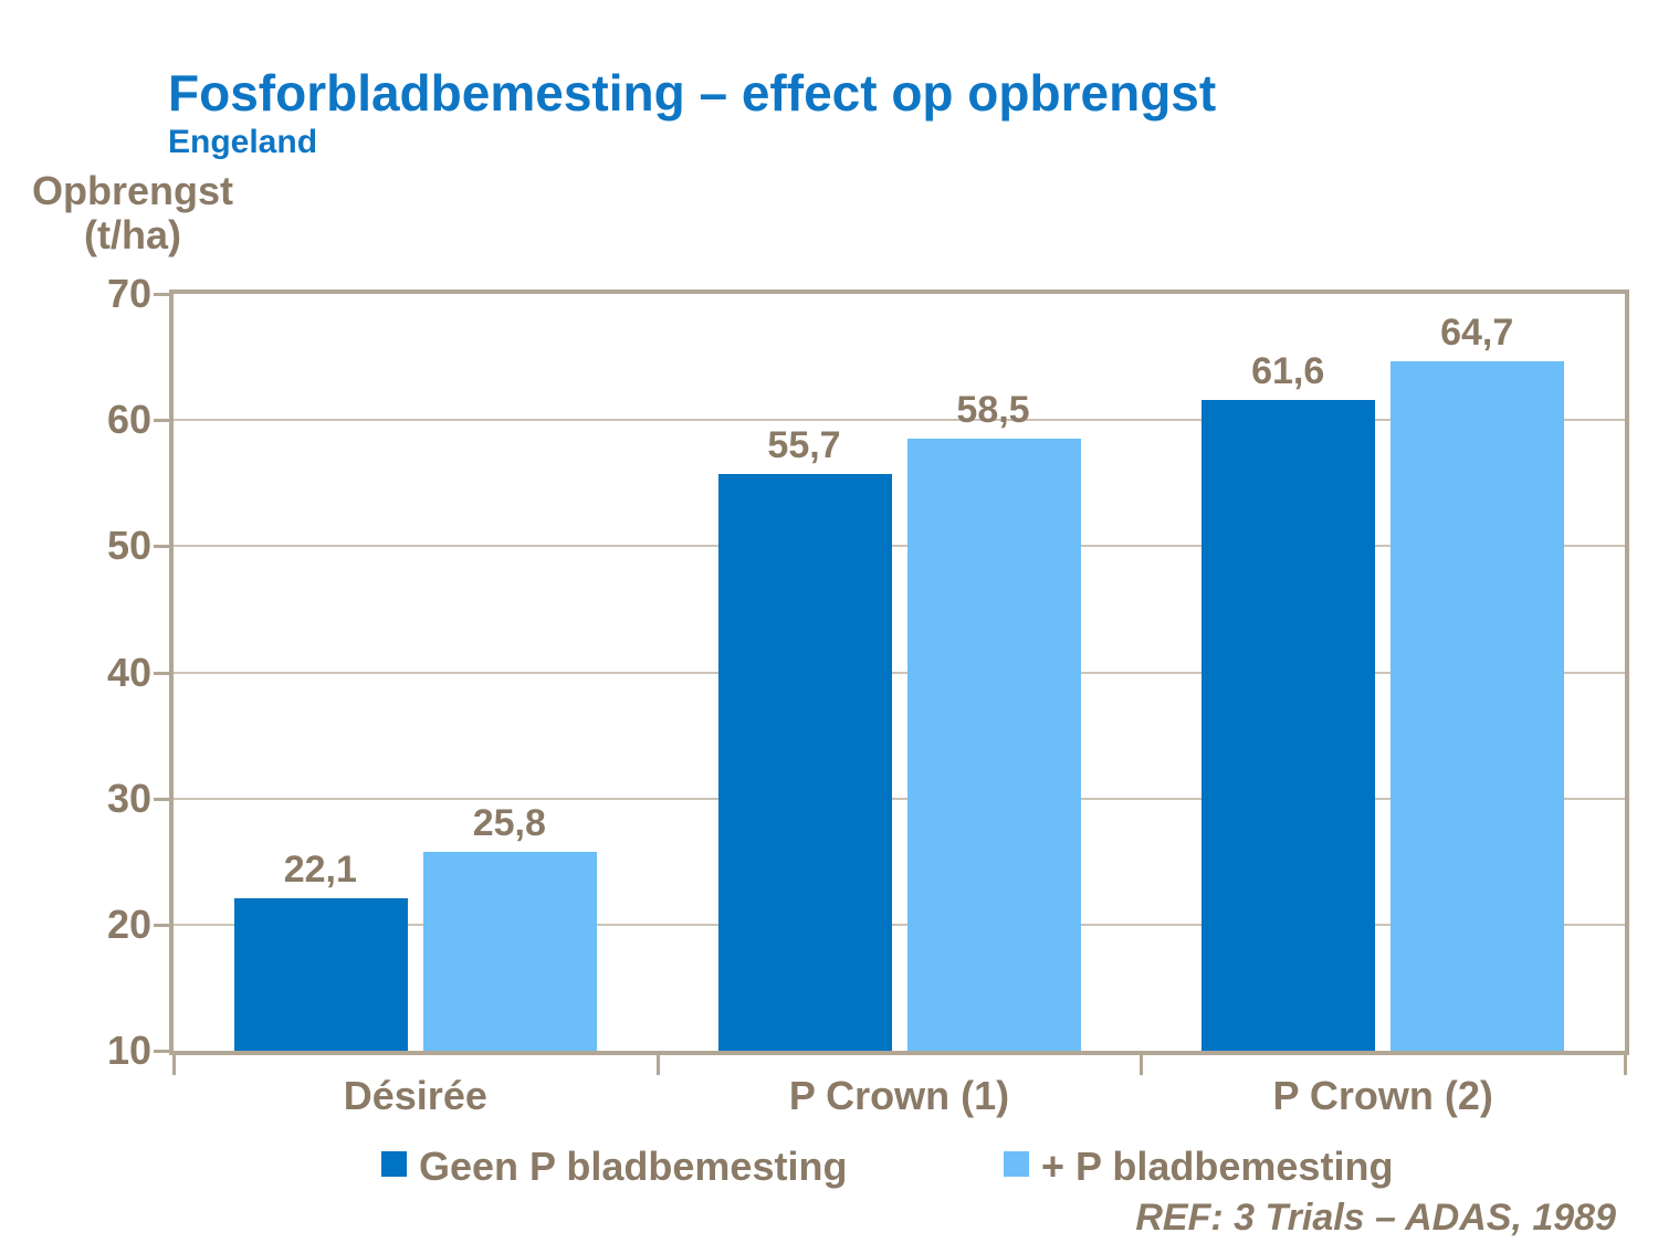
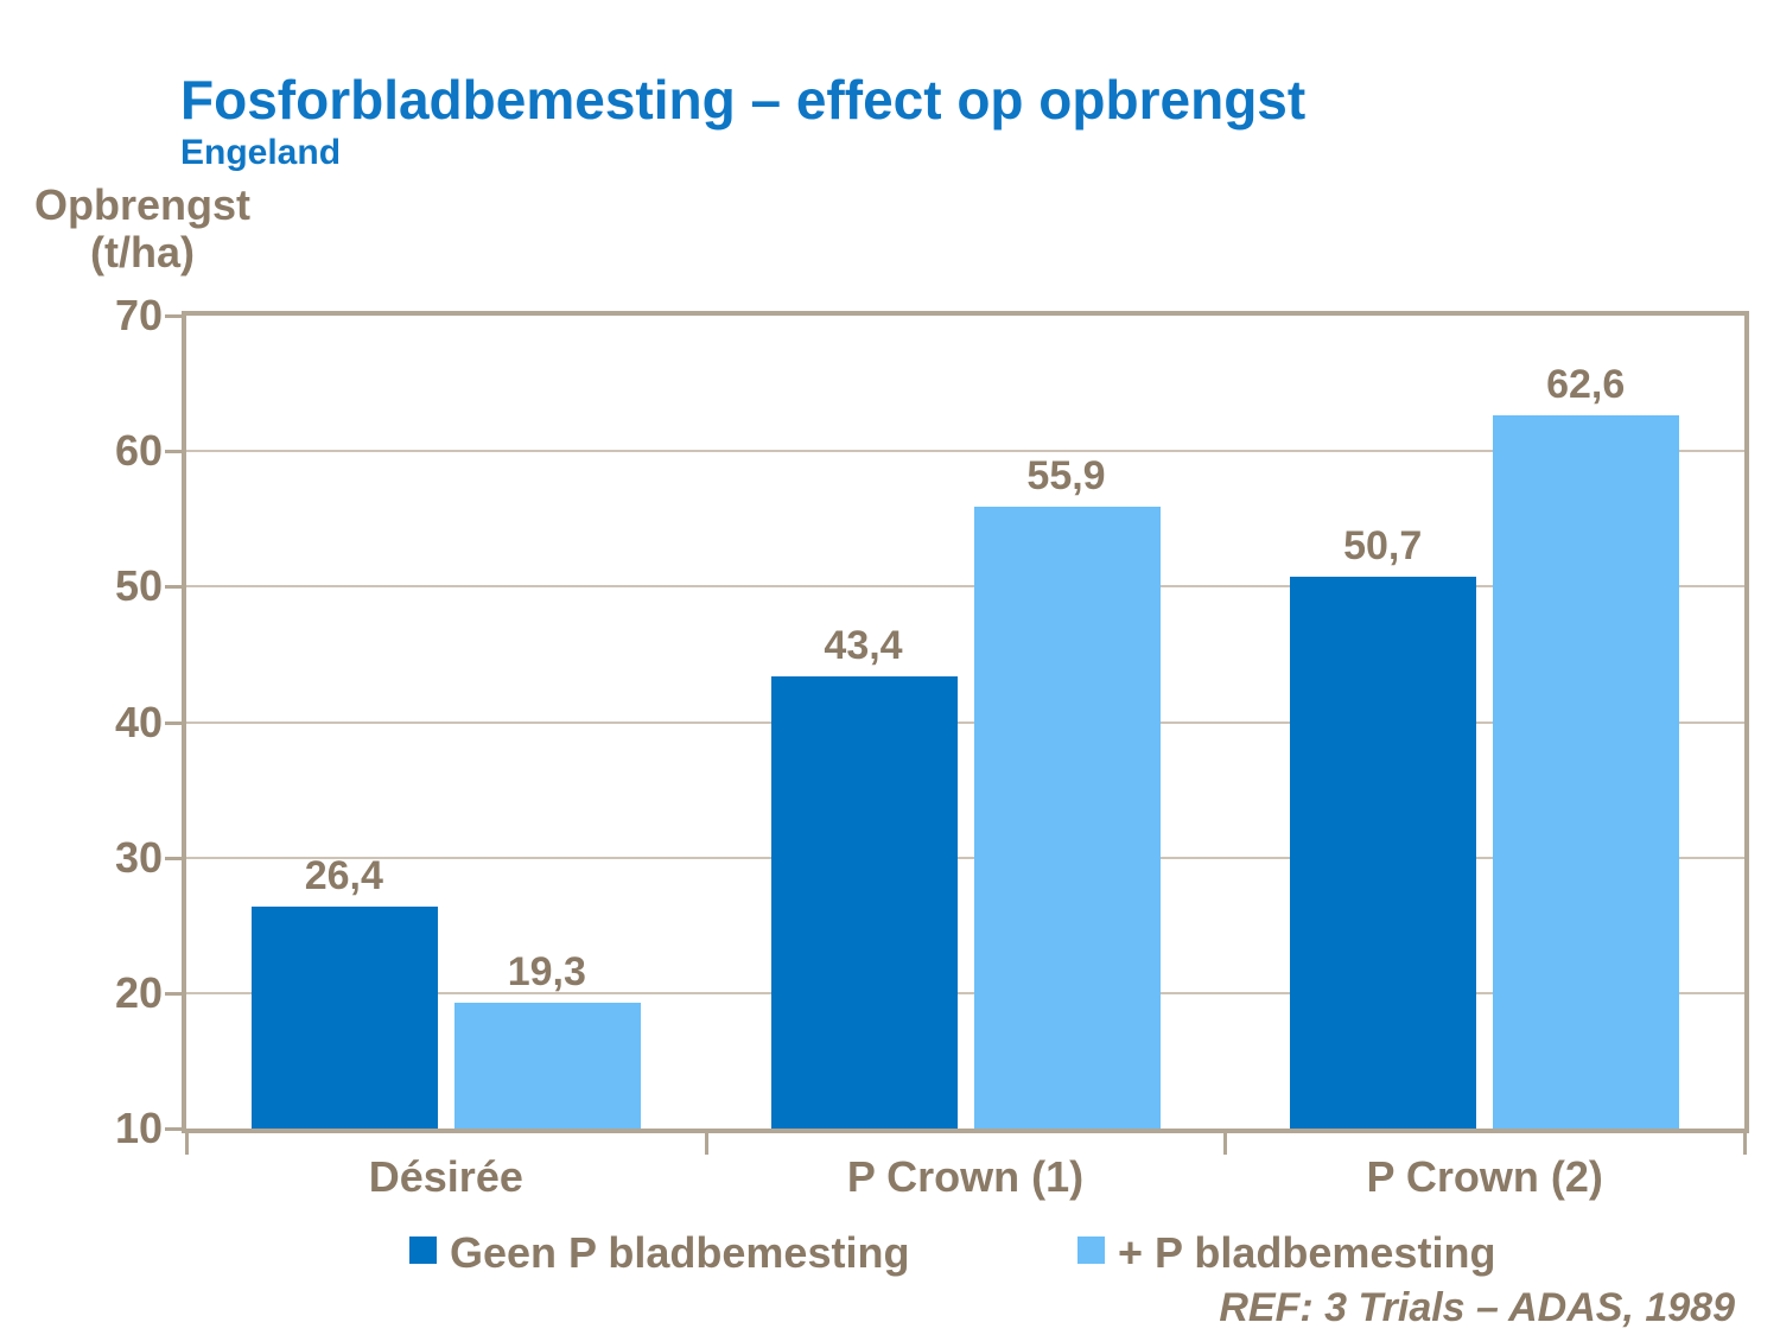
Geen P bladbemesting/Désirée: 22,1 -> 26,4
+ P bladbemesting/Désirée: 25,8 -> 19,3
Geen P bladbemesting/P Crown (1): 55,7 -> 43,4
+ P bladbemesting/P Crown (1): 58,5 -> 55,9
Geen P bladbemesting/P Crown (2): 61,6 -> 50,7
+ P bladbemesting/P Crown (2): 64,7 -> 62,6
